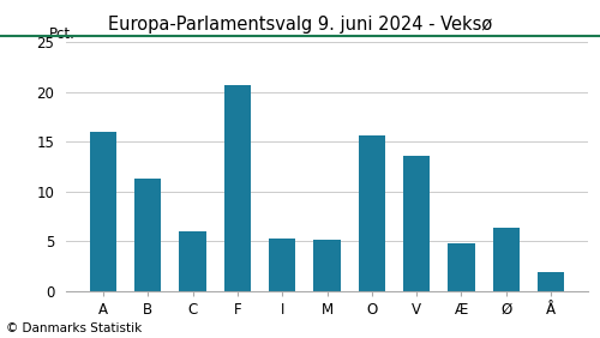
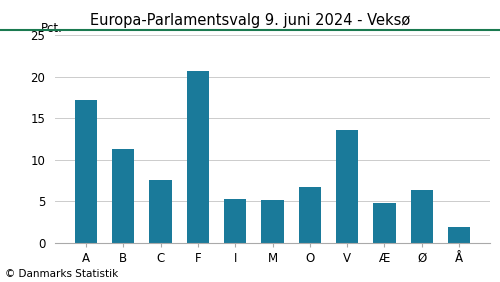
A: 16.0 -> 17.2
C: 6.0 -> 7.5
O: 15.6 -> 6.7
